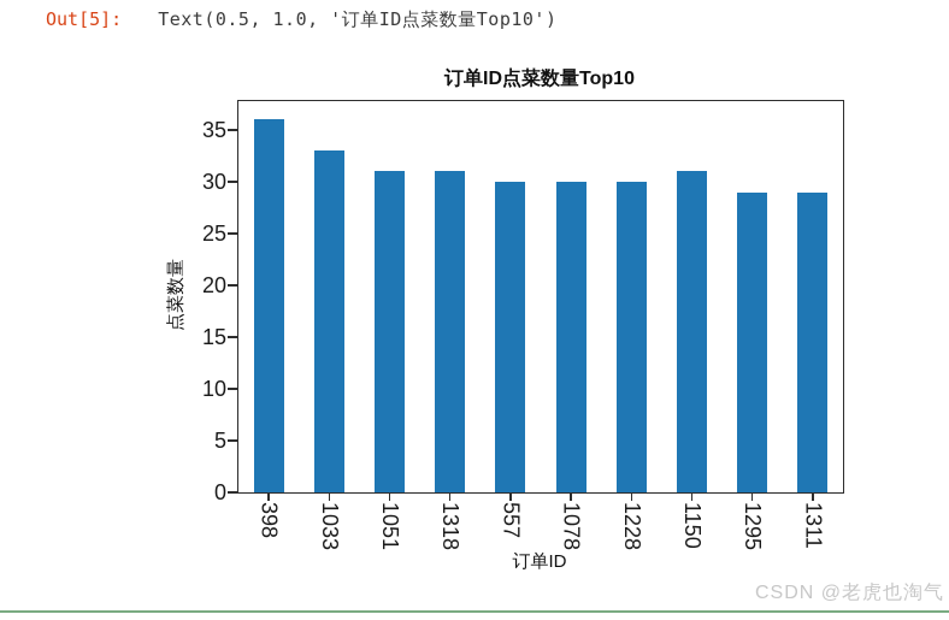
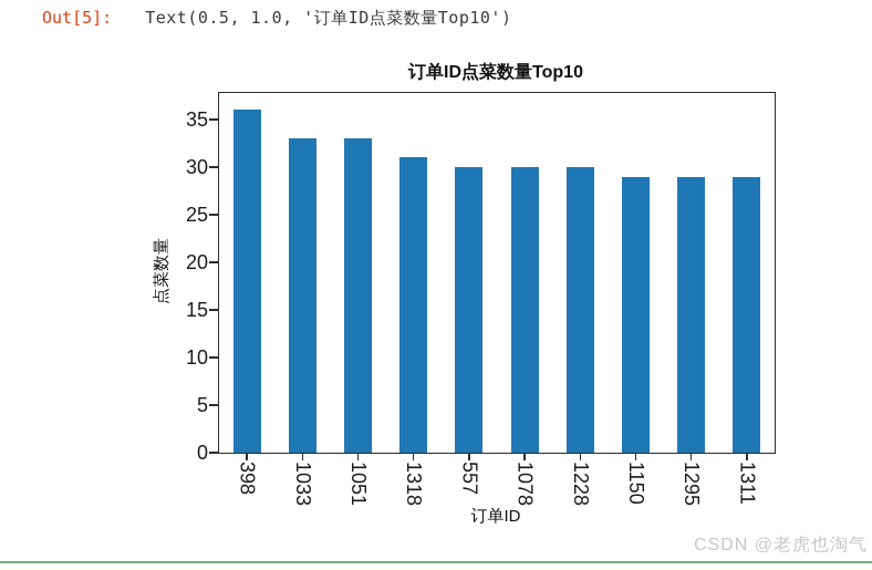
1051: 31 -> 33
1150: 31 -> 29
